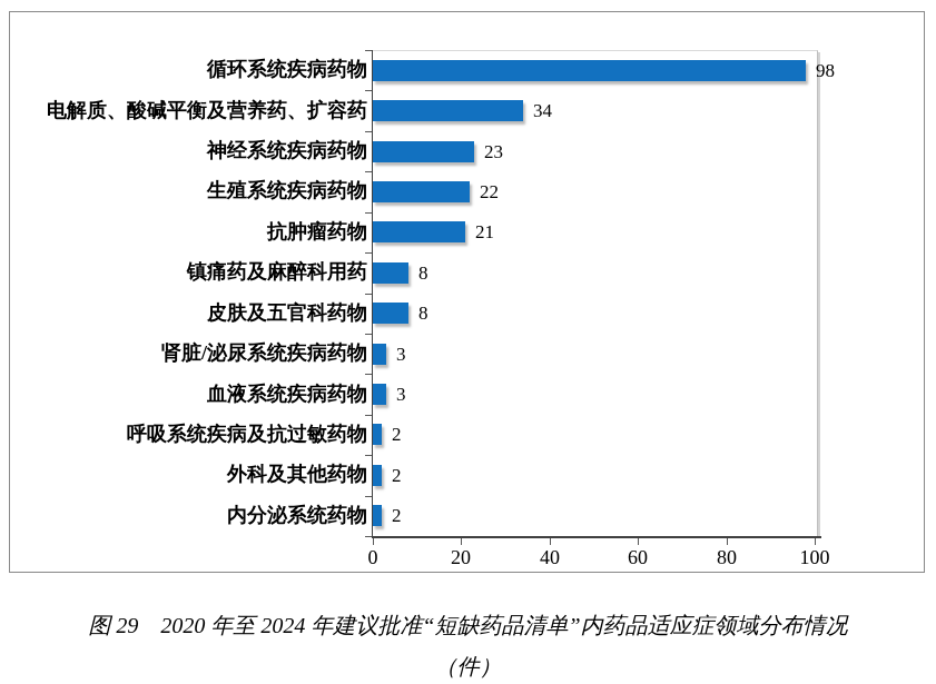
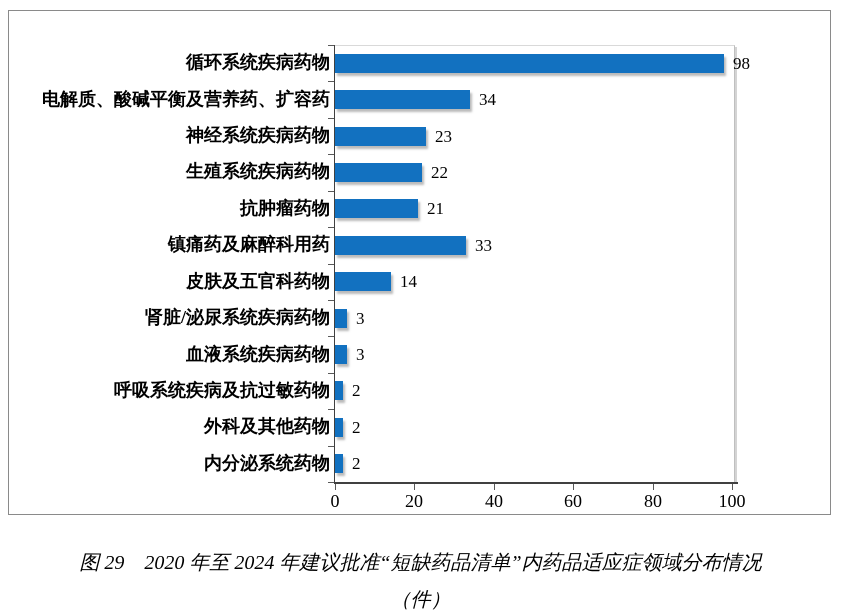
镇痛药及麻醉科用药: 8 -> 33
皮肤及五官科药物: 8 -> 14
